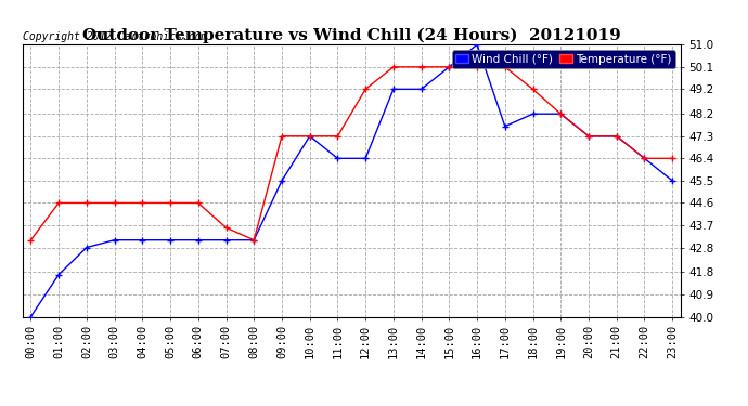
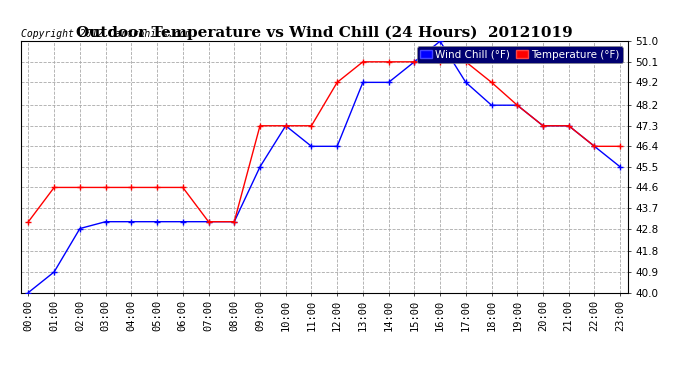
Wind Chill (°F)/01:00: 41.7 -> 40.9
Temperature (°F)/07:00: 43.6 -> 43.1
Wind Chill (°F)/17:00: 47.7 -> 49.2
